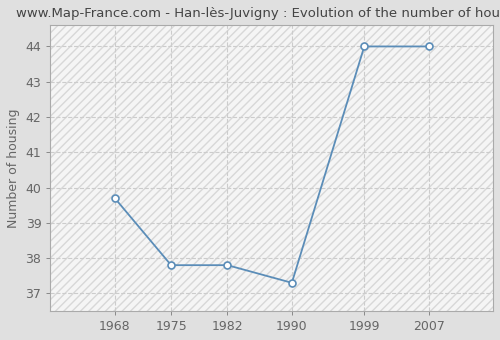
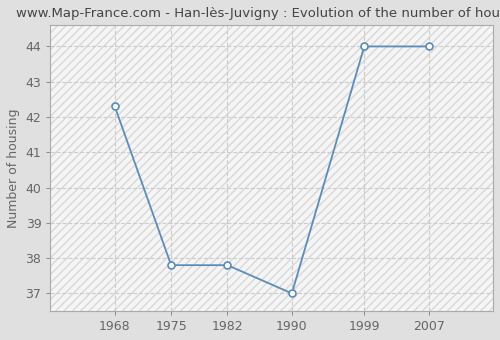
1968: 39.7 -> 42.3
1990: 37.3 -> 37.0
